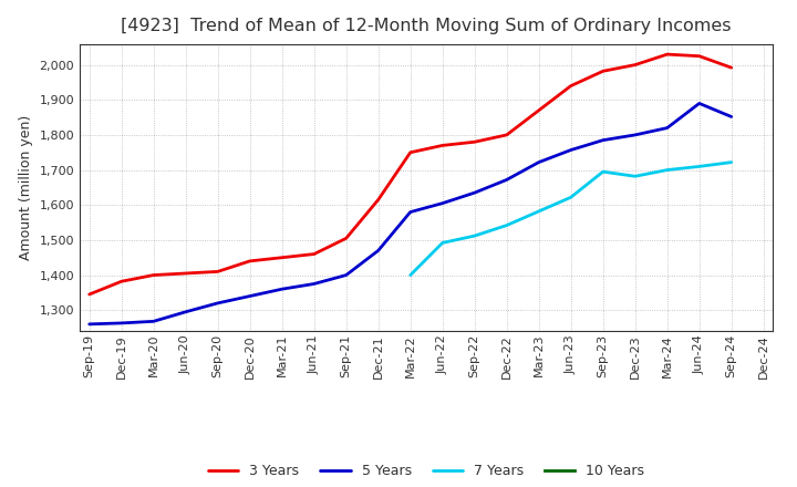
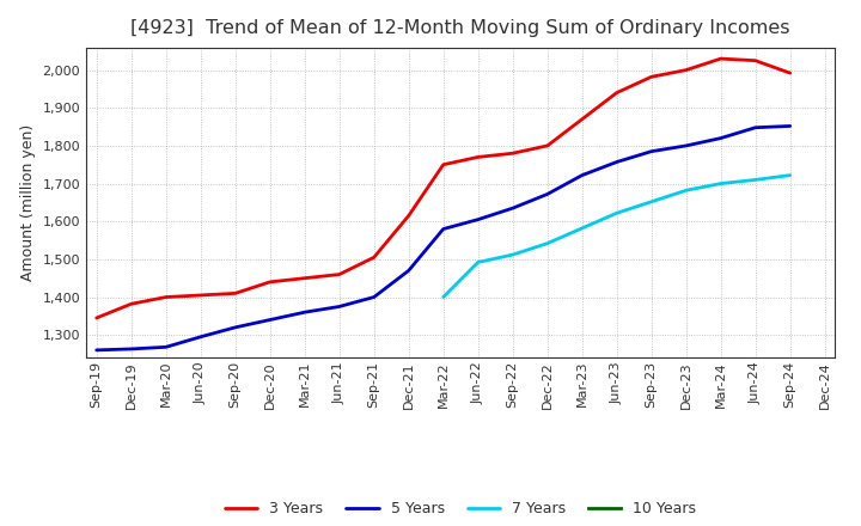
7 Years/Sep-23: 1,695 -> 1,652
5 Years/Jun-24: 1,890 -> 1,848
